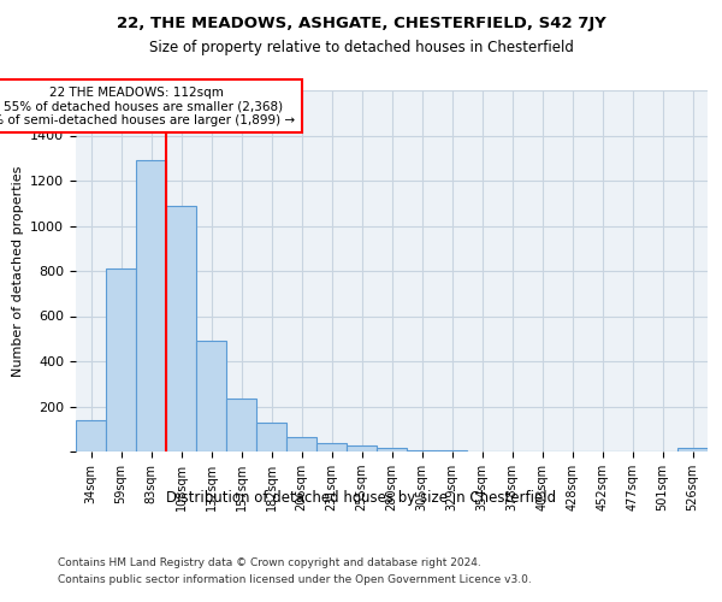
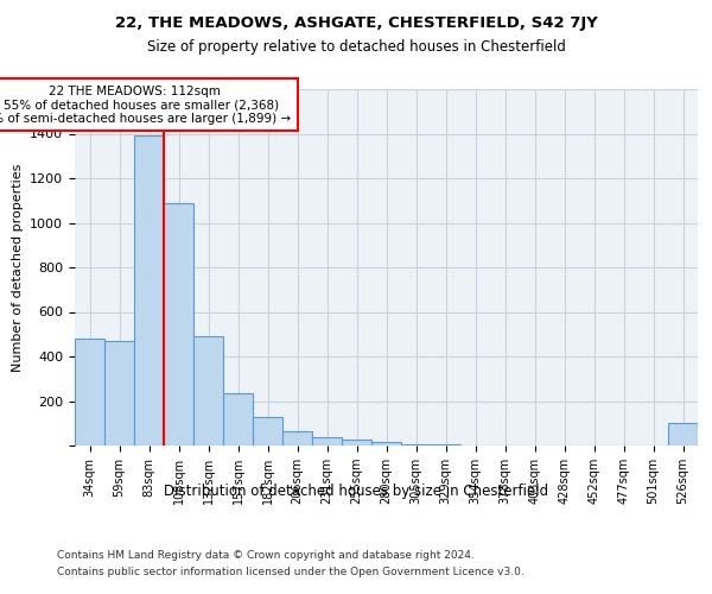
34sqm: 140 -> 480
59sqm: 810 -> 470
83sqm: 1290 -> 1390
526sqm: 20 -> 100
